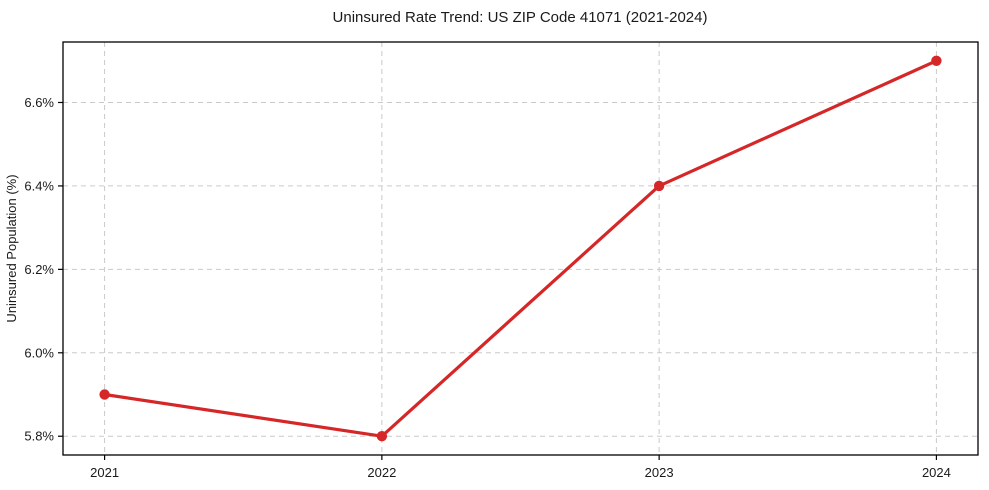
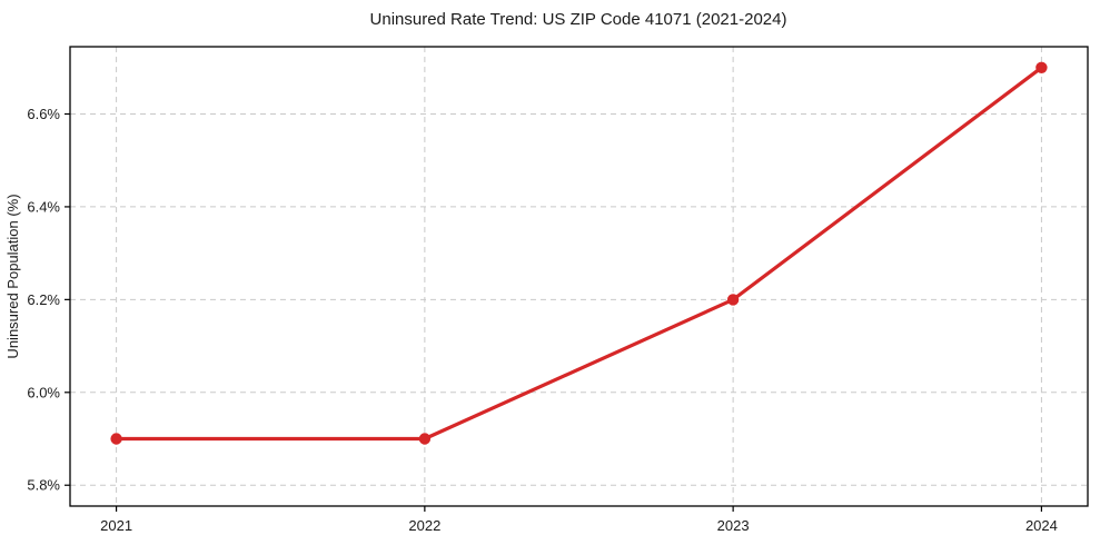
2022: 5.8% -> 5.9%
2023: 6.4% -> 6.2%
